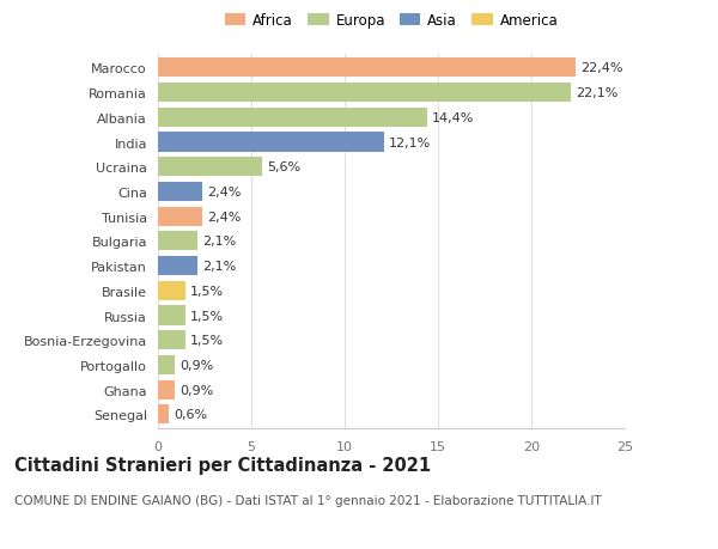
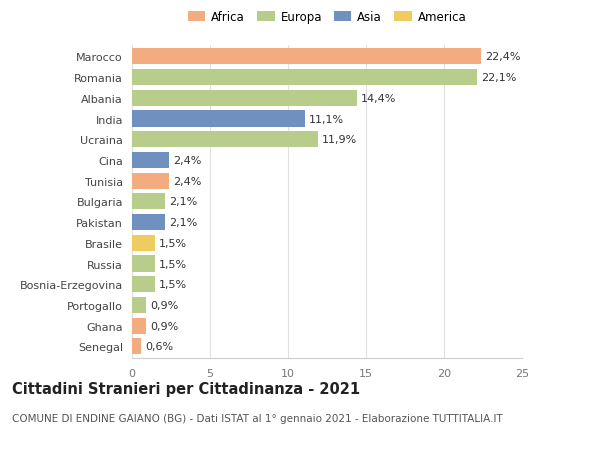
India: 12,1% -> 11,1%
Ucraina: 5,6% -> 11,9%
